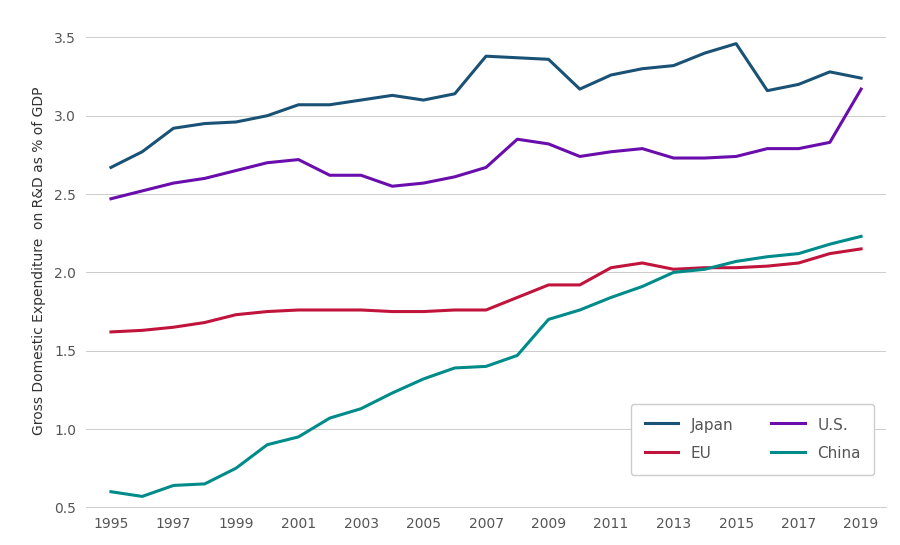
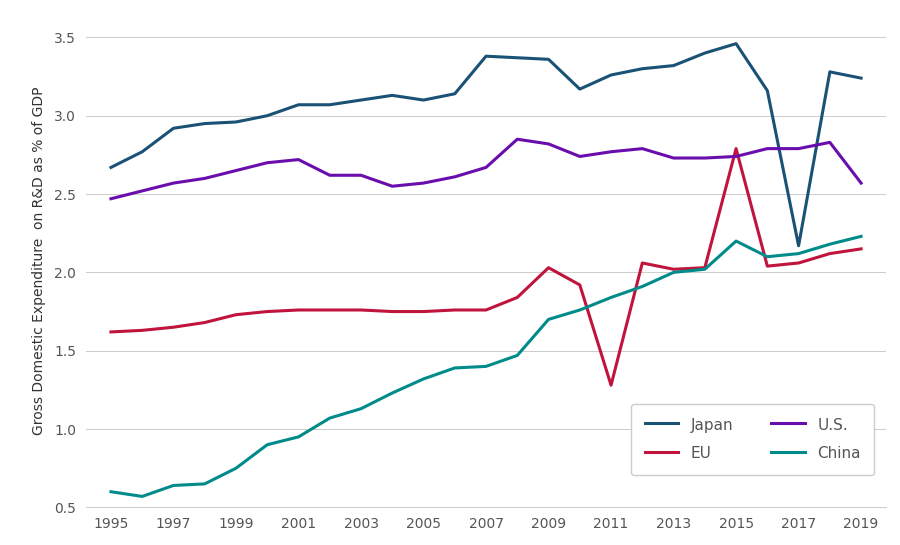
EU/2009: 1.92 -> 2.03
EU/2011: 2.03 -> 1.28
EU/2015: 2.03 -> 2.79
China/2015: 2.07 -> 2.20
Japan/2017: 3.20 -> 2.17
U.S./2019: 3.17 -> 2.57
